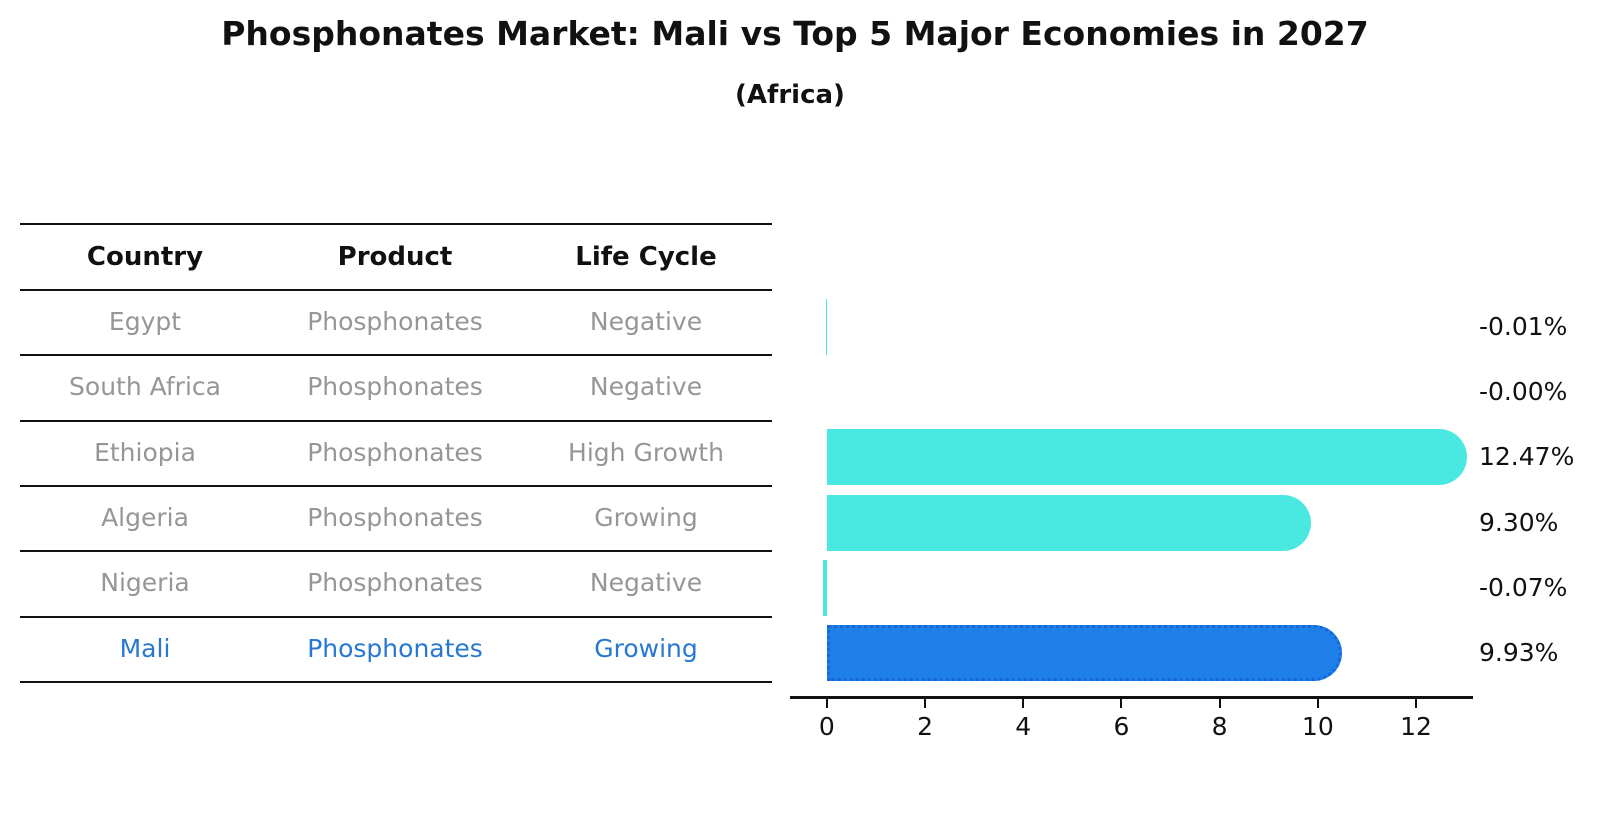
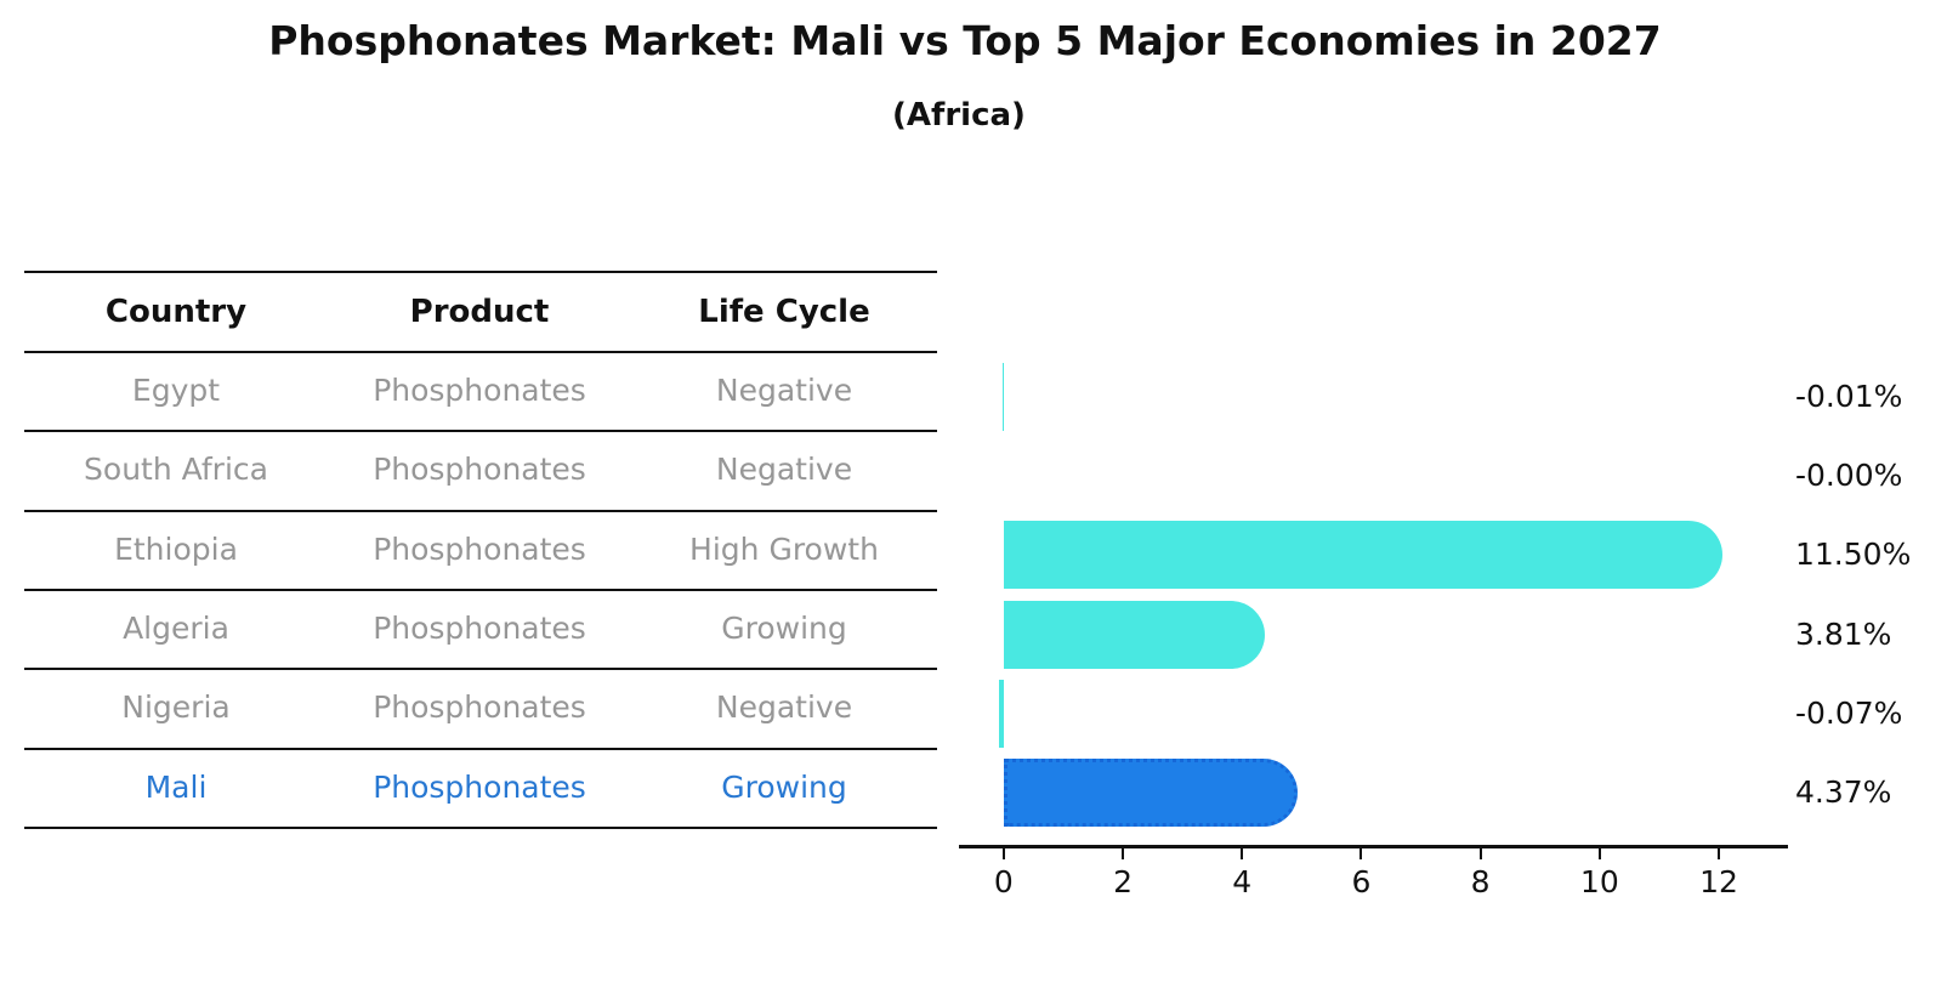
Ethiopia: 12.47% -> 11.50%
Algeria: 9.30% -> 3.81%
Mali: 9.93% -> 4.37%
